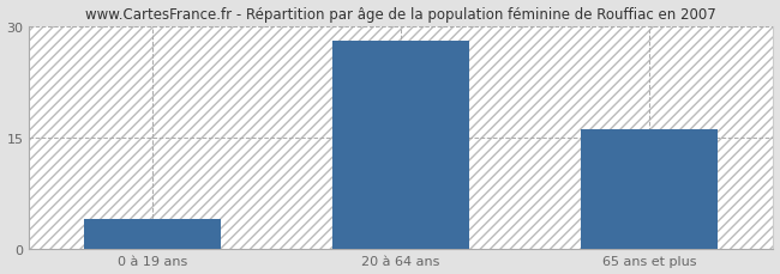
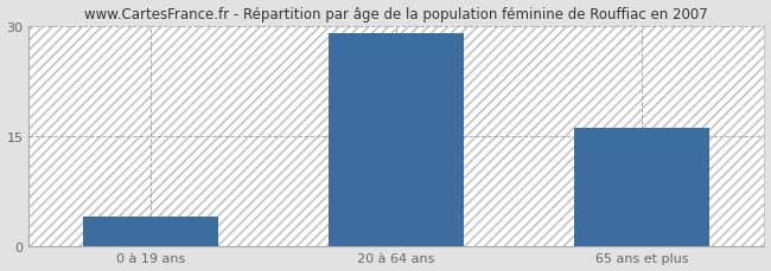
20 à 64 ans: 28 -> 29
